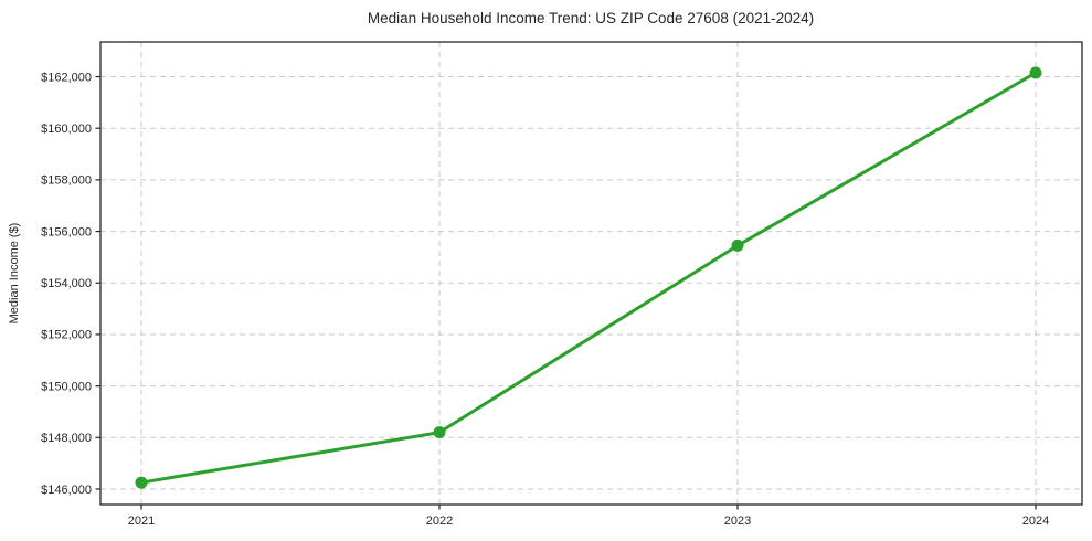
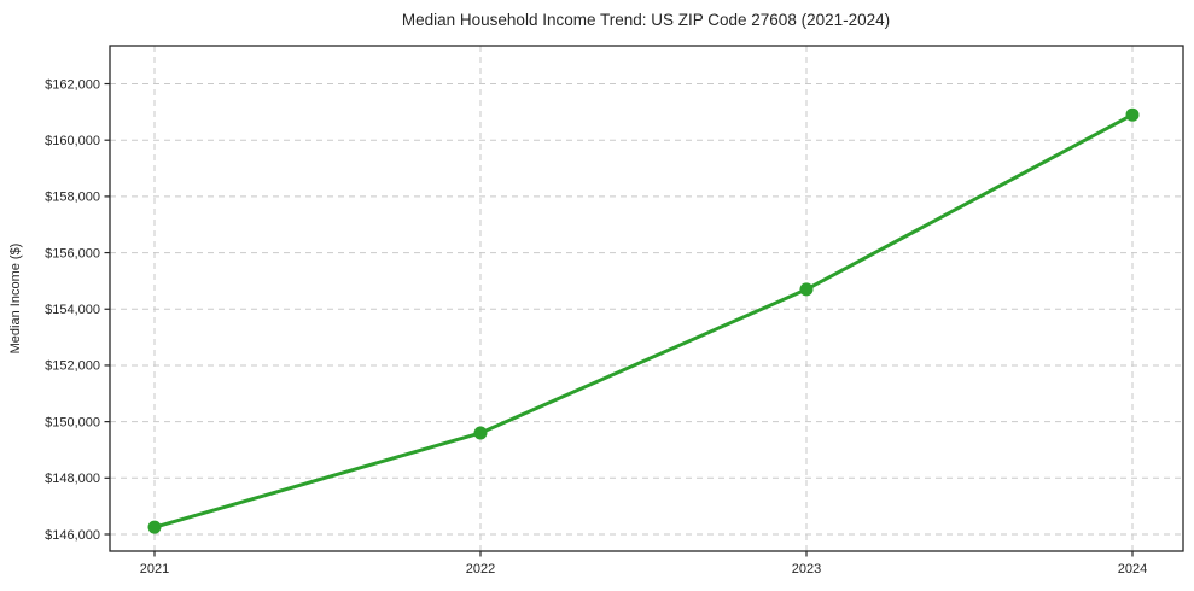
2022: $148200 -> $149600
2023: $155400 -> $154700
2024: $162200 -> $160900
